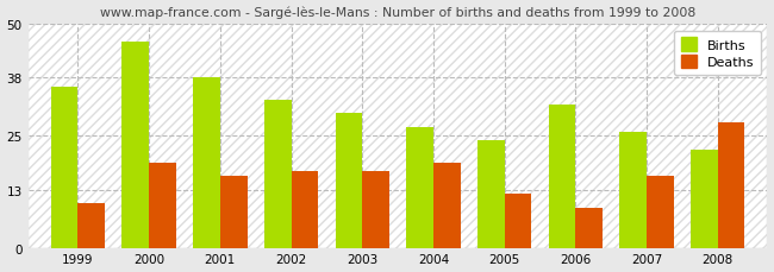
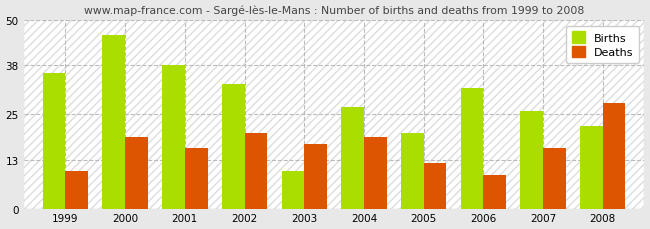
Deaths/2002: 17 -> 20
Births/2003: 30 -> 10
Births/2005: 24 -> 20
